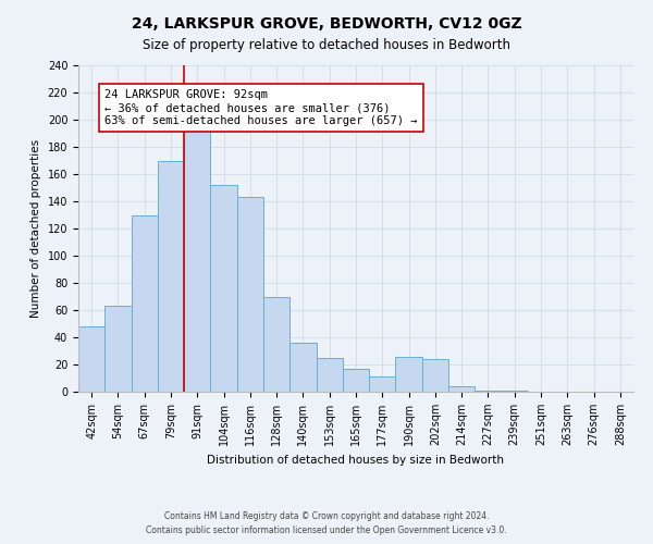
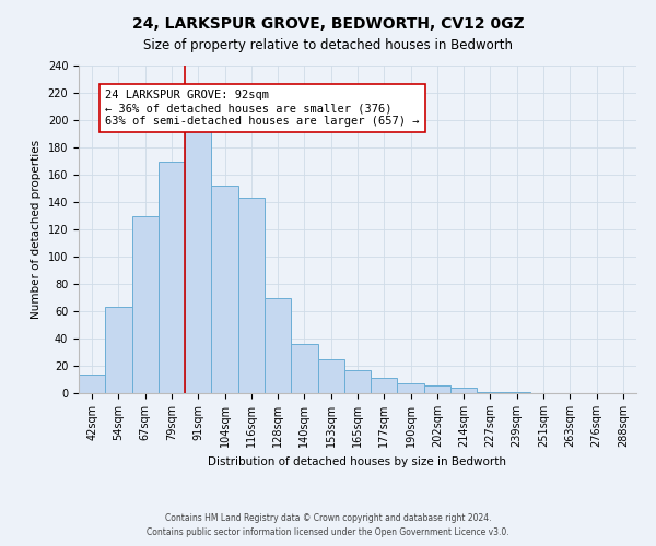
42sqm: 48 -> 14
190sqm: 26 -> 7
202sqm: 24 -> 6
